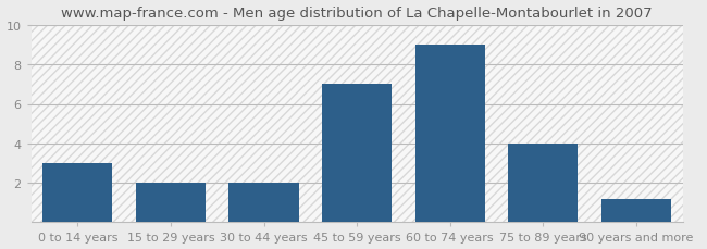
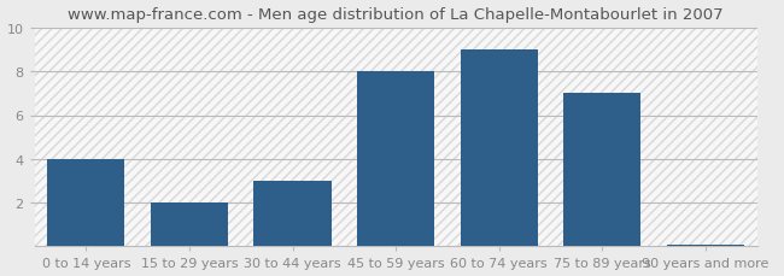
0 to 14 years: 3.0 -> 4.0
30 to 44 years: 2.0 -> 3.0
45 to 59 years: 7.0 -> 8.0
75 to 89 years: 4.0 -> 7.0
90 years and more: 1.2 -> 0.1
